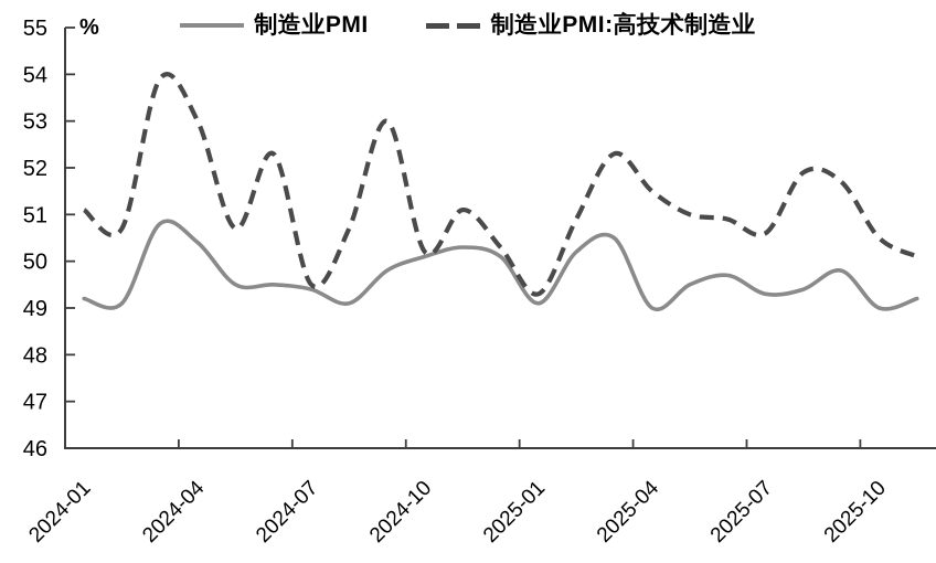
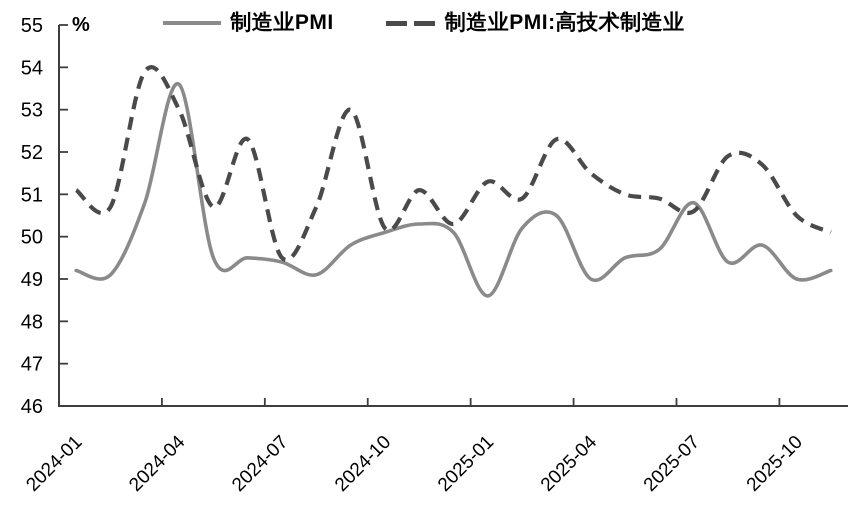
制造业PMI/2024-04: 50.4 -> 53.6
制造业PMI/2025-01: 49.1 -> 48.6
制造业PMI:高技术制造业/2025-01: 49.3 -> 51.3
制造业PMI/2025-07: 49.3 -> 50.8
